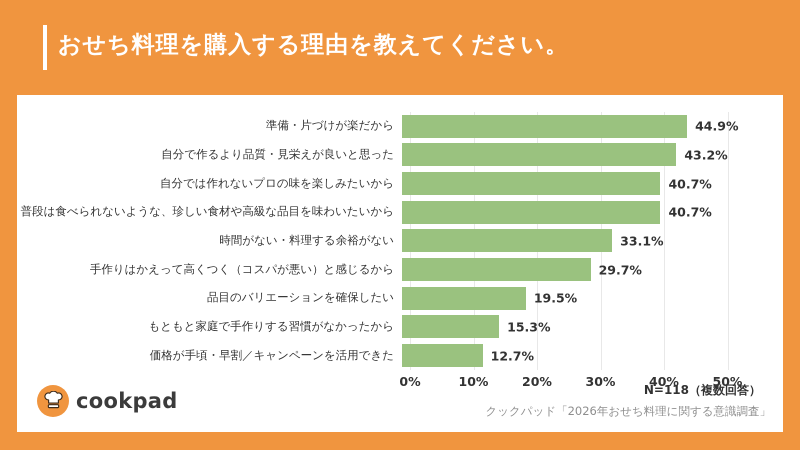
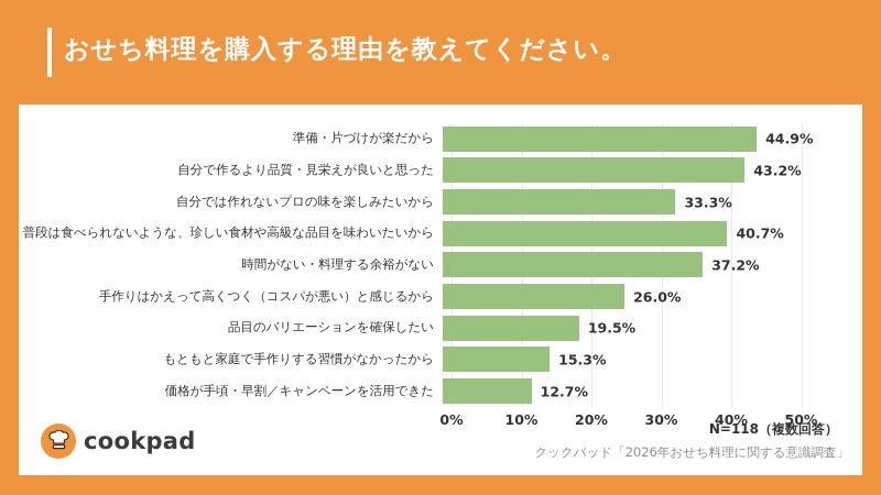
自分では作れないプロの味を楽しみたいから: 40.7% -> 33.3%
時間がない・料理する余裕がない: 33.1% -> 37.2%
手作りはかえって高くつく（コスパが悪い）と感じるから: 29.7% -> 26.0%
